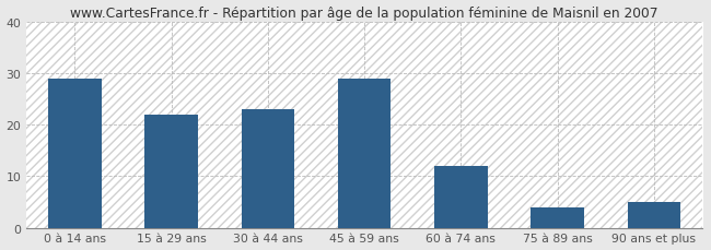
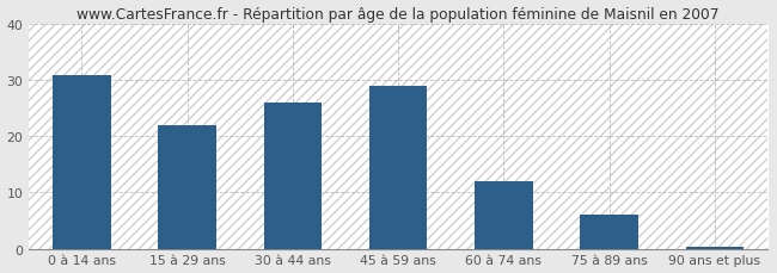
0 à 14 ans: 29.0 -> 31.0
30 à 44 ans: 23.0 -> 26.0
75 à 89 ans: 4.0 -> 6.0
90 ans et plus: 5.0 -> 0.4
